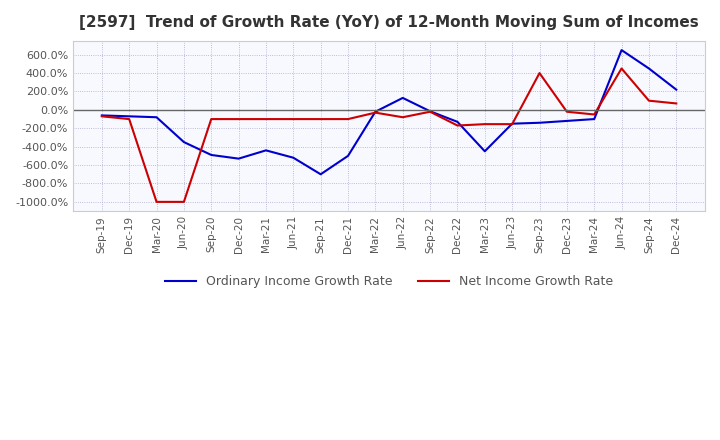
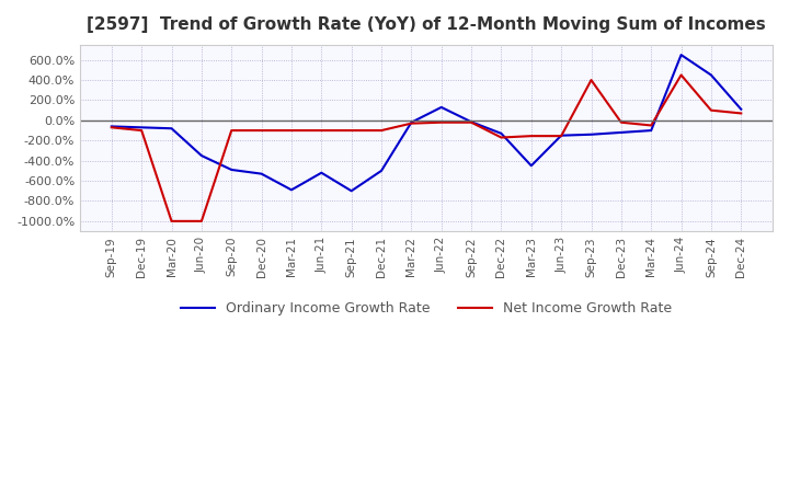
Ordinary Income Growth Rate/Mar-21: -440% -> -690%
Net Income Growth Rate/Jun-22: -80% -> -20%
Ordinary Income Growth Rate/Dec-24: 220% -> 110%
